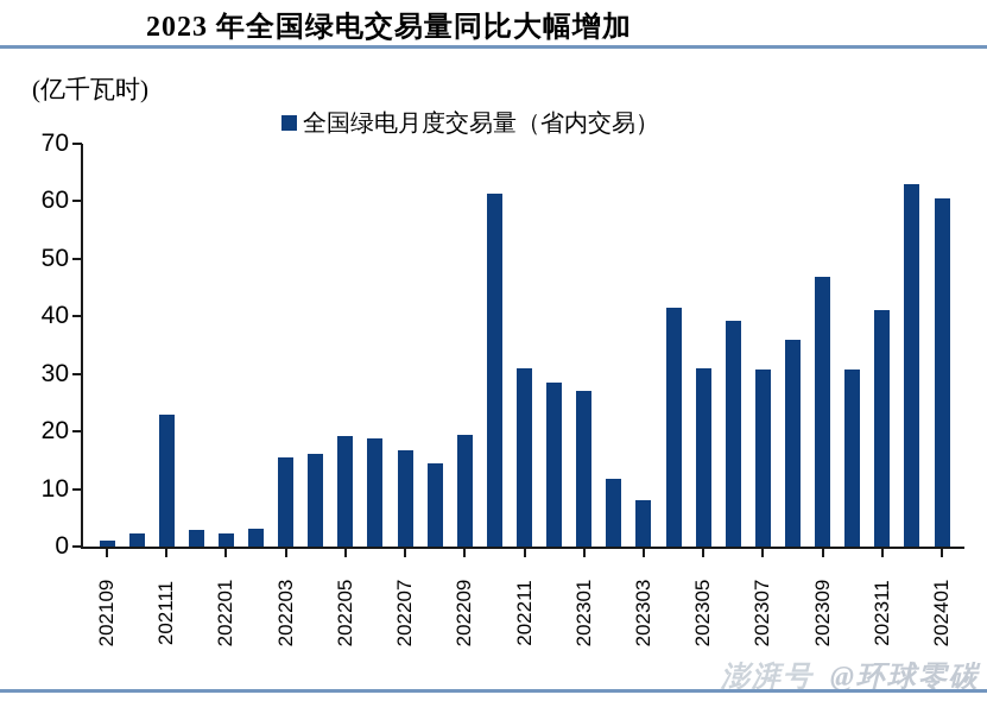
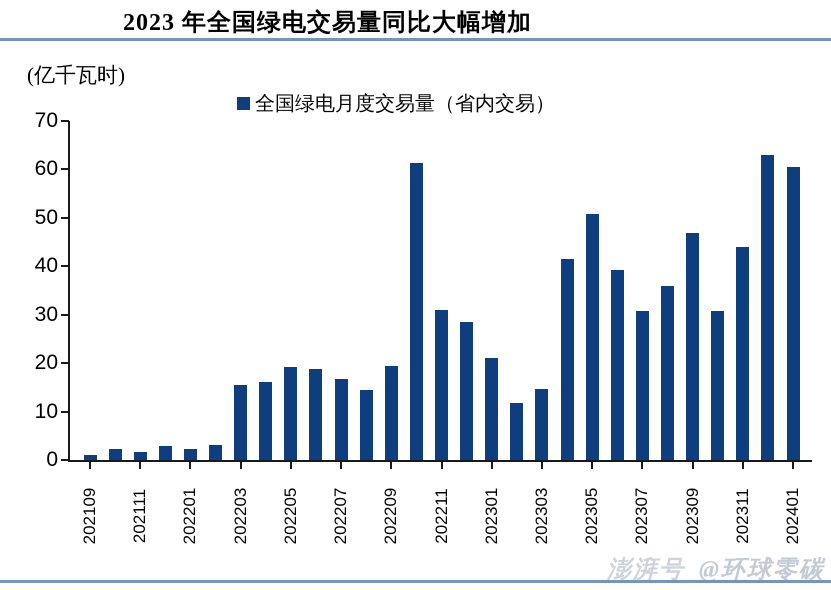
202111: 23 -> 2
202301: 27 -> 21
202303: 8 -> 15
202305: 31 -> 51
202311: 41 -> 44
